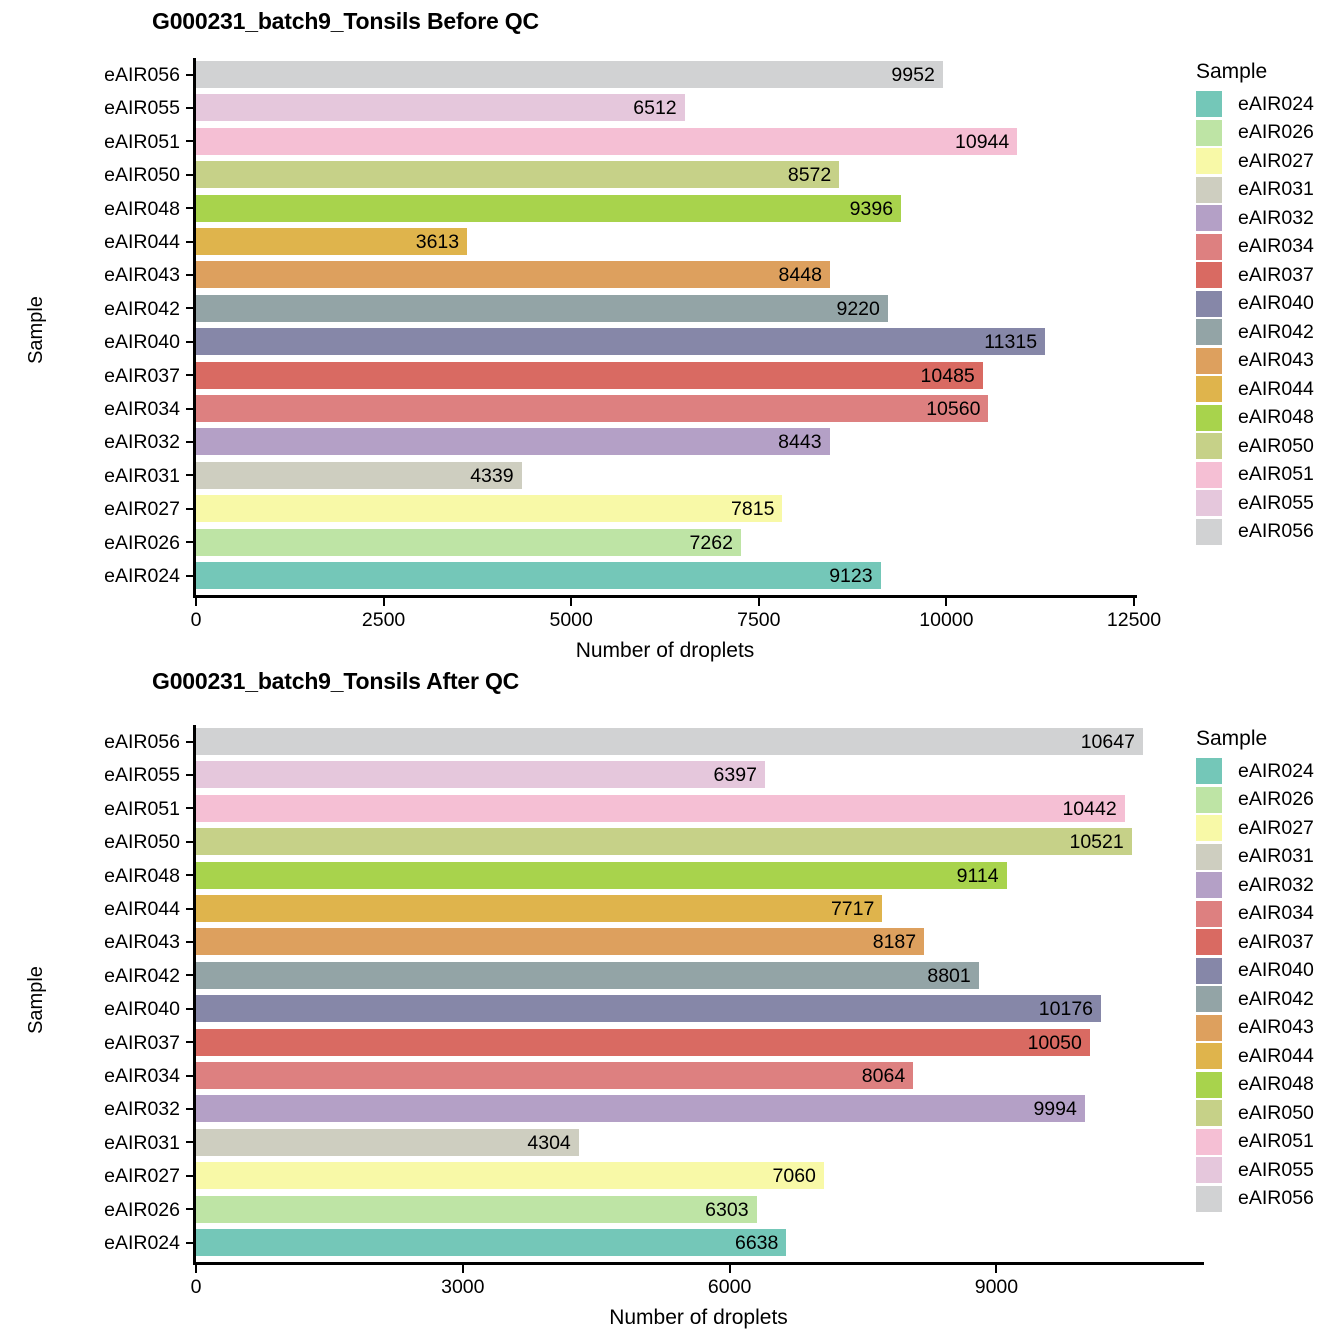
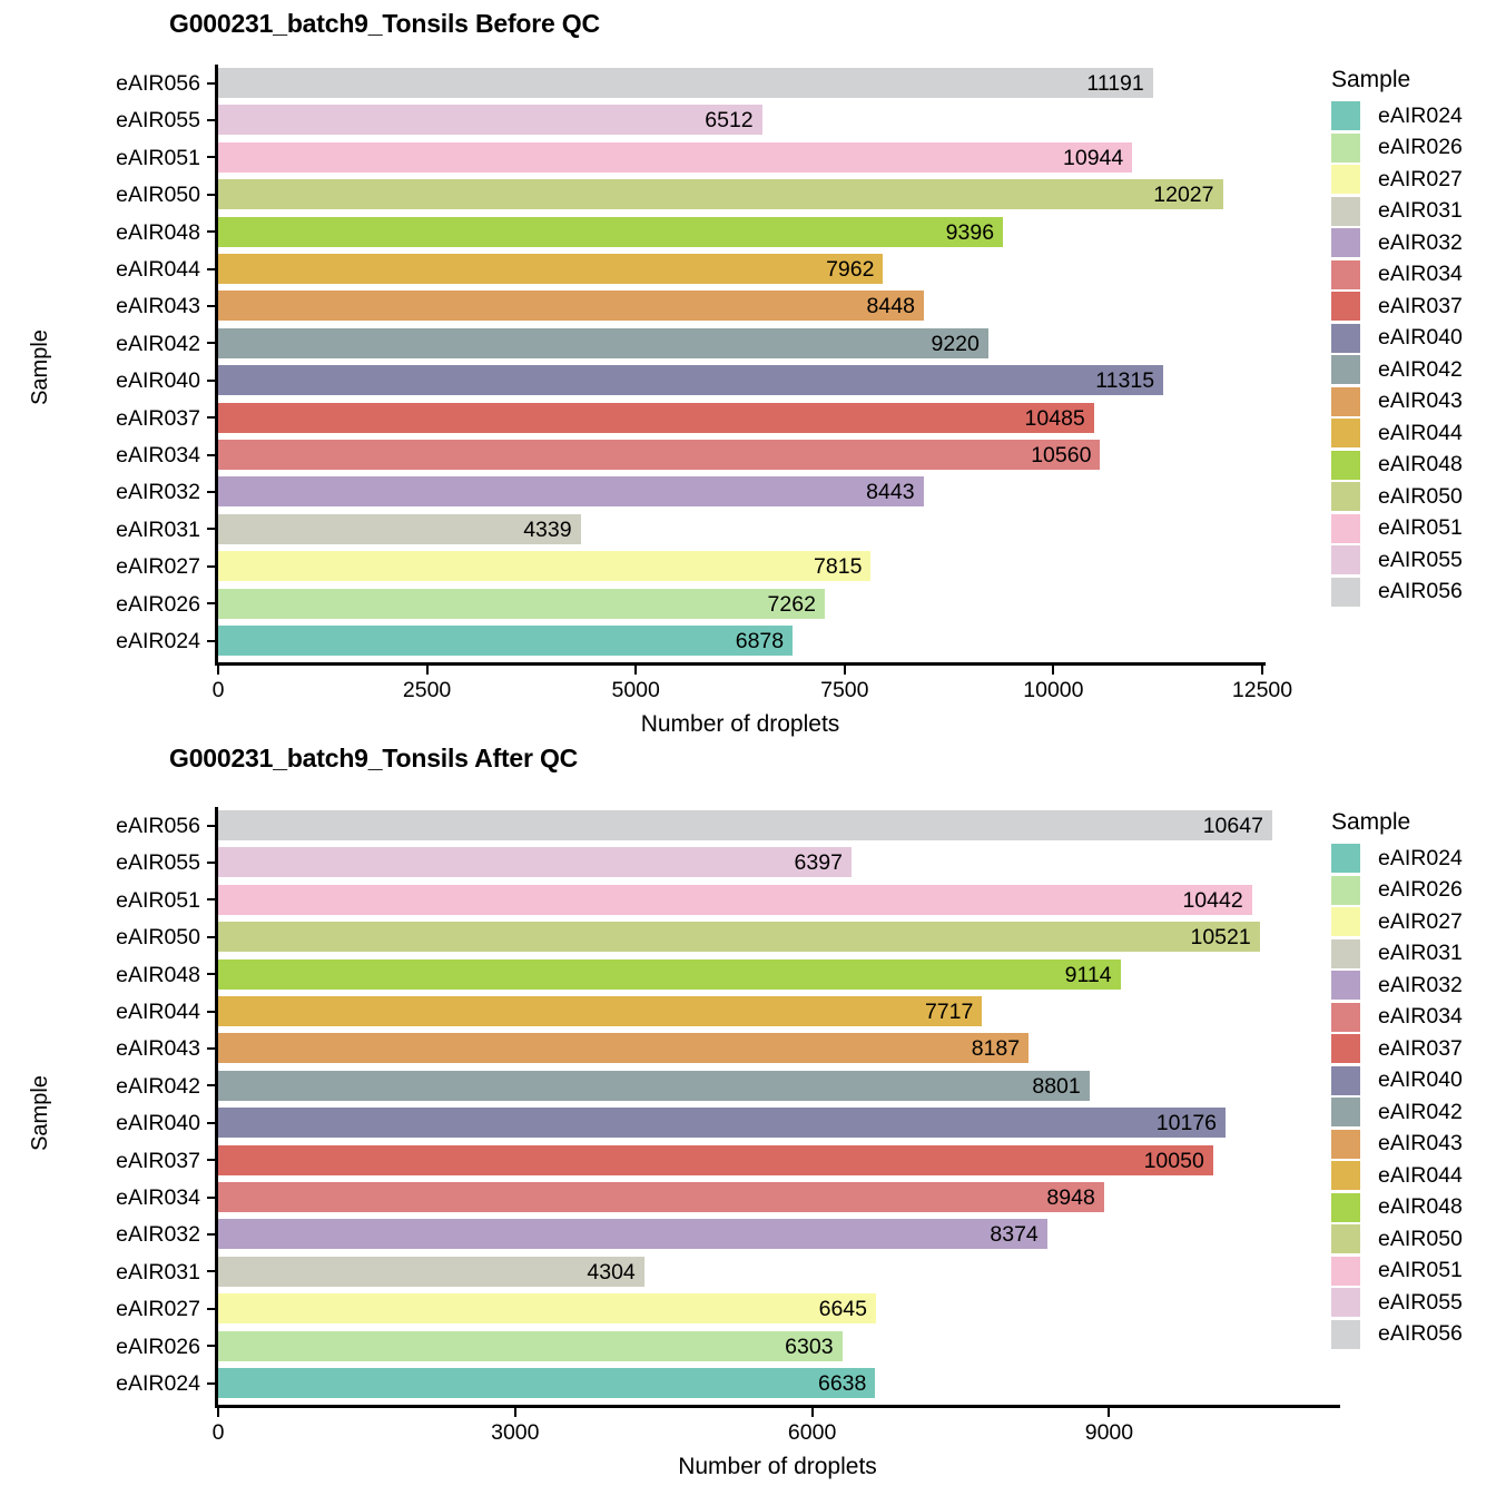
G000231_batch9_Tonsils Before QC/eAIR056: 9952 -> 11191
G000231_batch9_Tonsils Before QC/eAIR050: 8572 -> 12027
G000231_batch9_Tonsils Before QC/eAIR044: 3613 -> 7962
G000231_batch9_Tonsils Before QC/eAIR024: 9123 -> 6878
G000231_batch9_Tonsils After QC/eAIR034: 8064 -> 8948
G000231_batch9_Tonsils After QC/eAIR032: 9994 -> 8374
G000231_batch9_Tonsils After QC/eAIR027: 7060 -> 6645
